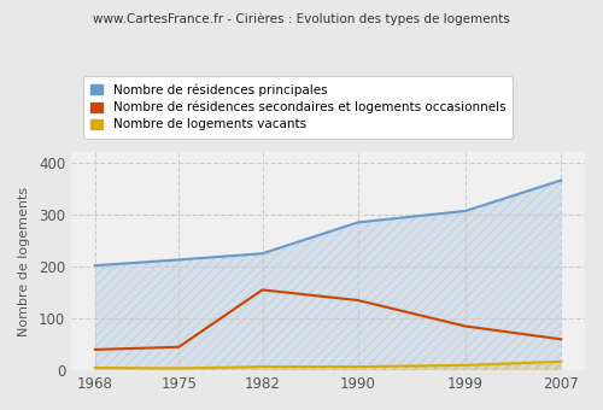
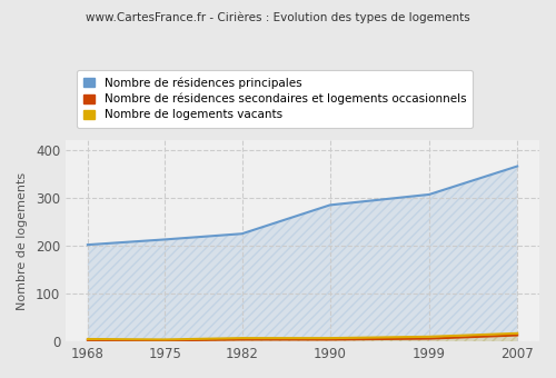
Nombre de résidences secondaires et logements occasionnels/1968: 40 -> 3
Nombre de résidences secondaires et logements occasionnels/1975: 45 -> 2
Nombre de résidences secondaires et logements occasionnels/1982: 155 -> 4
Nombre de résidences secondaires et logements occasionnels/1990: 135 -> 4
Nombre de résidences secondaires et logements occasionnels/1999: 85 -> 6
Nombre de résidences secondaires et logements occasionnels/2007: 60 -> 13
